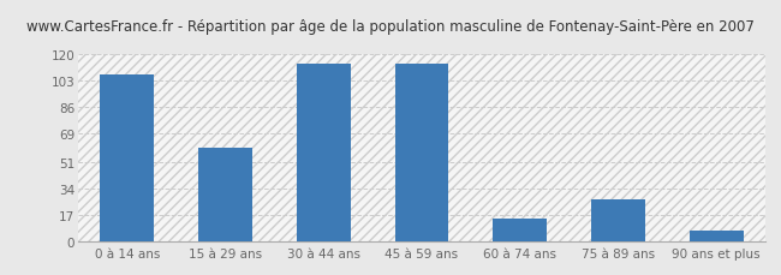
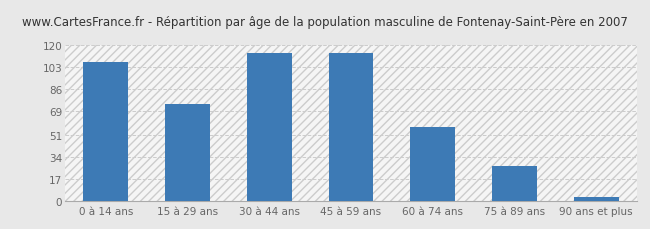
15 à 29 ans: 60 -> 75
60 à 74 ans: 15 -> 57
90 ans et plus: 7 -> 3
